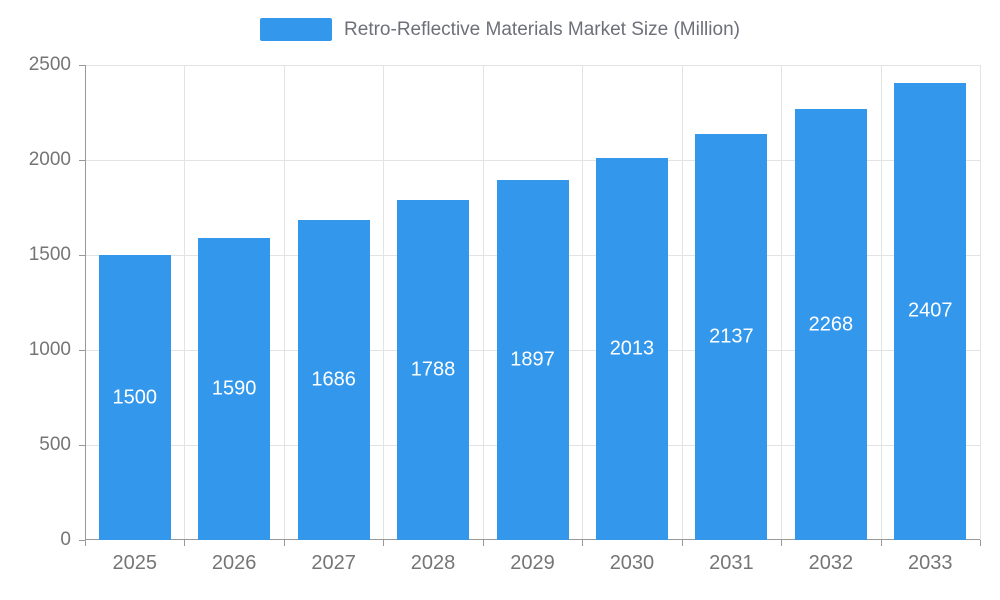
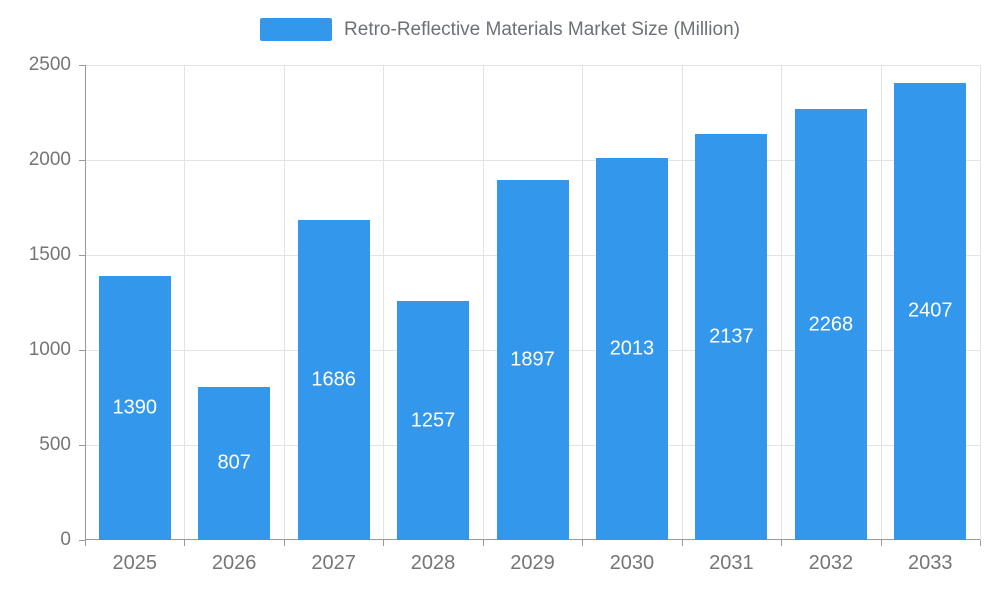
2025: 1500 -> 1390
2026: 1590 -> 807
2028: 1788 -> 1257
